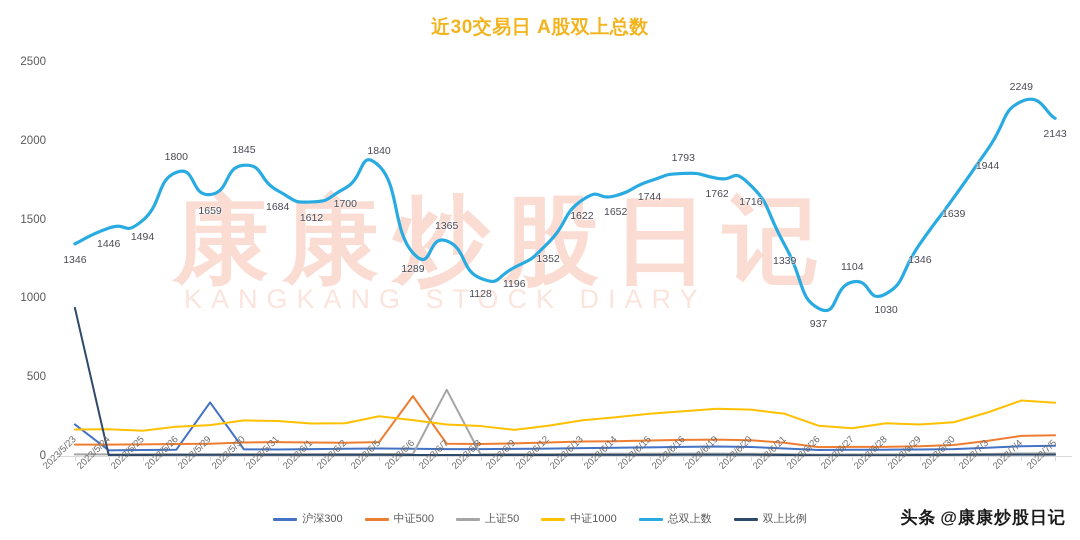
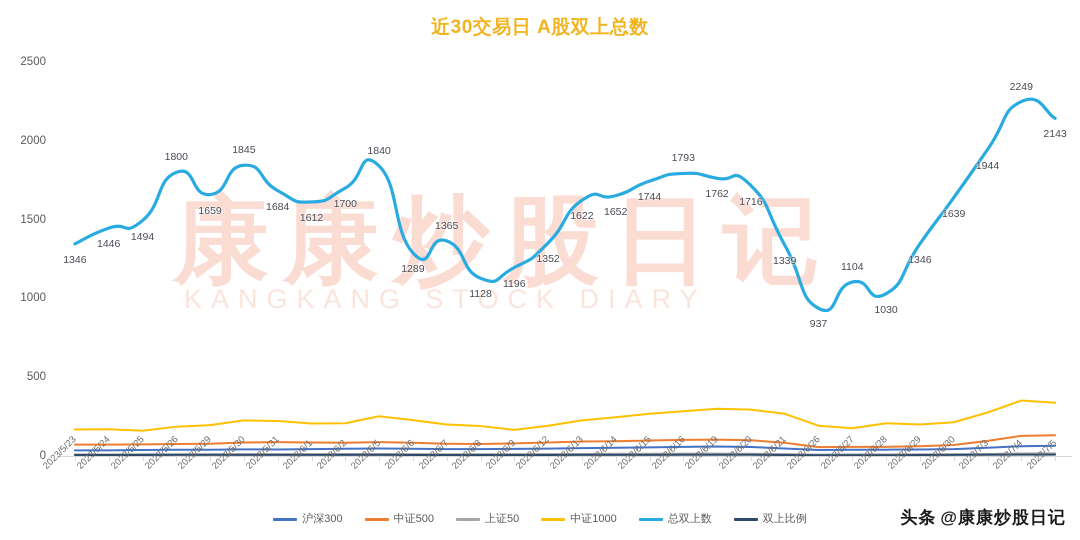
沪深300/2023/5/23: 200 -> 40
双上比例/2023/5/23: 940 -> 10
沪深300/2023/5/29: 340 -> 40
中证500/2023/6/6: 380 -> 80
上证50/2023/6/7: 420 -> 10
